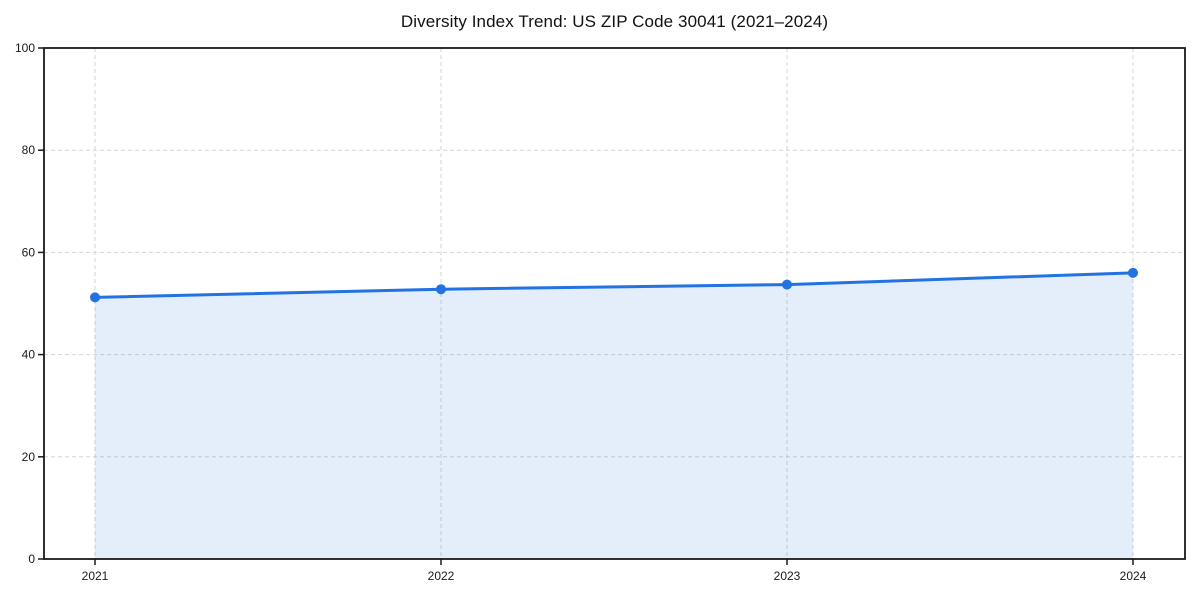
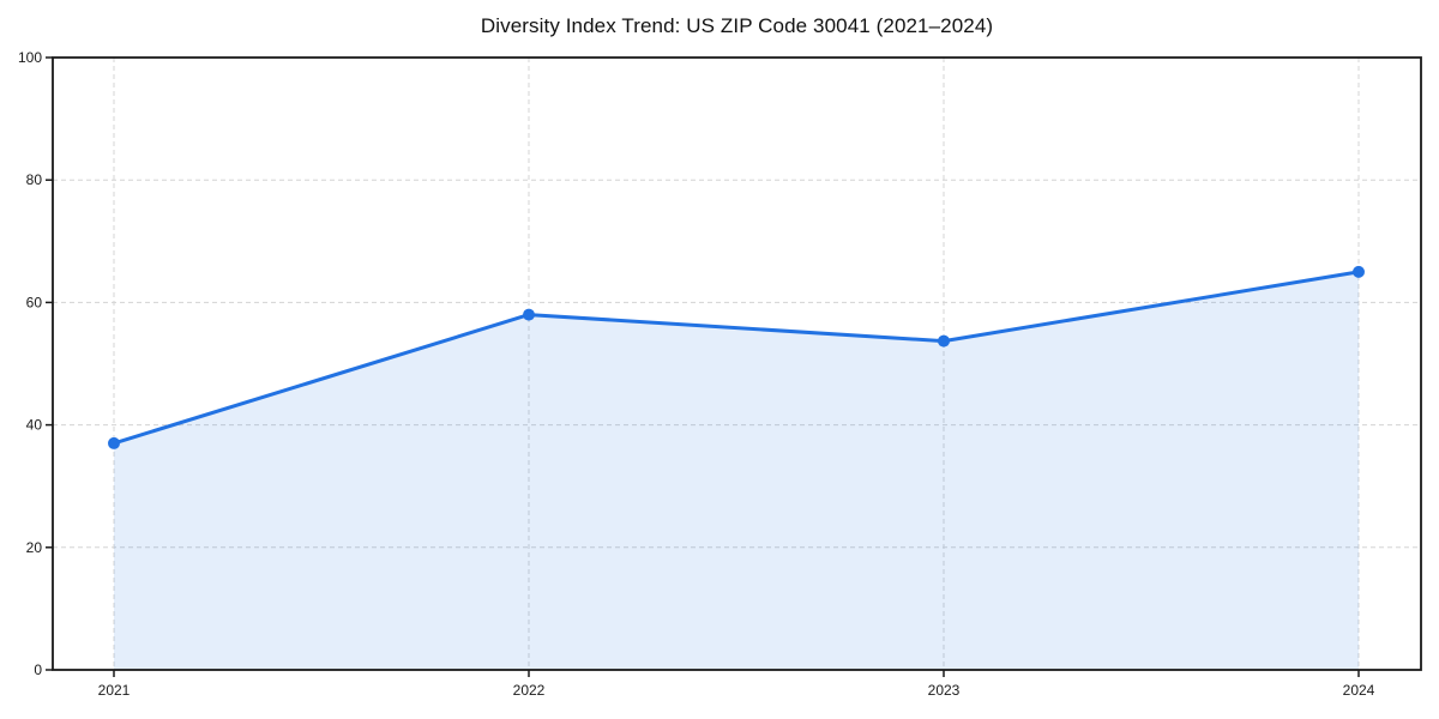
2021: 51 -> 37
2022: 53 -> 58
2024: 56 -> 65
